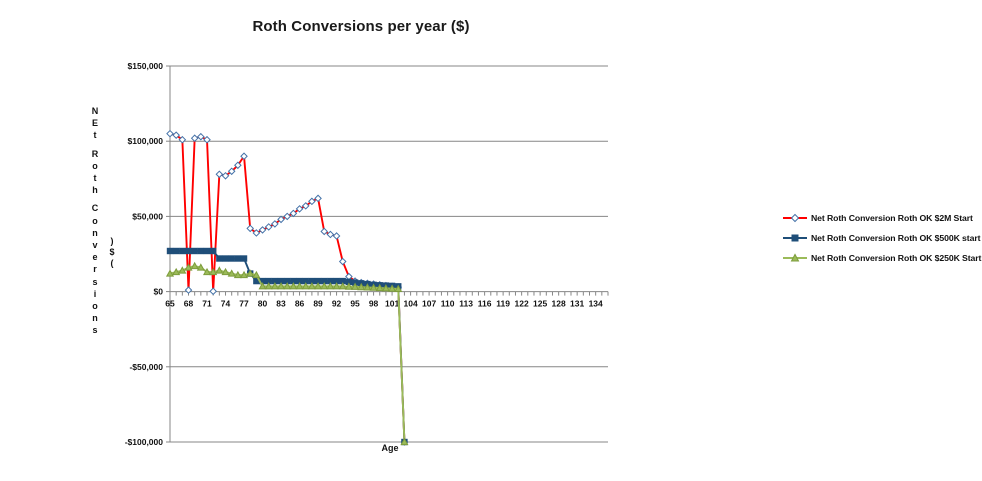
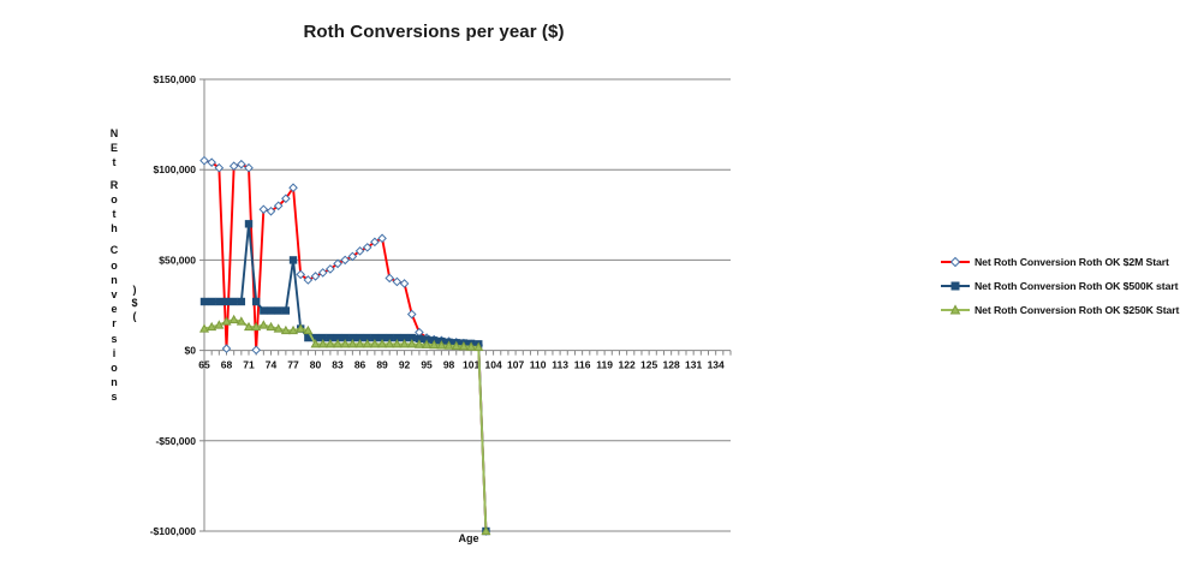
Net Roth Conversion Roth OK $500K start/71: $27000 -> $70000
Net Roth Conversion Roth OK $500K start/77: $22000 -> $50000
